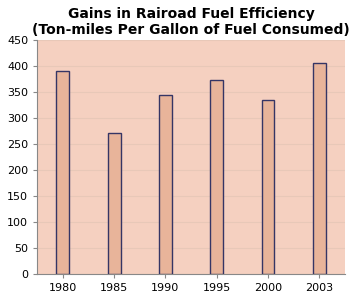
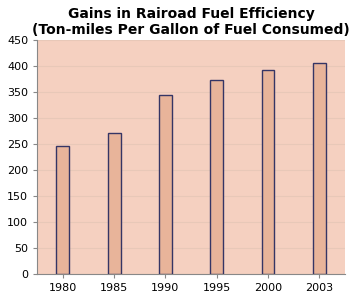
1980: 390 -> 245
2000: 334 -> 392
